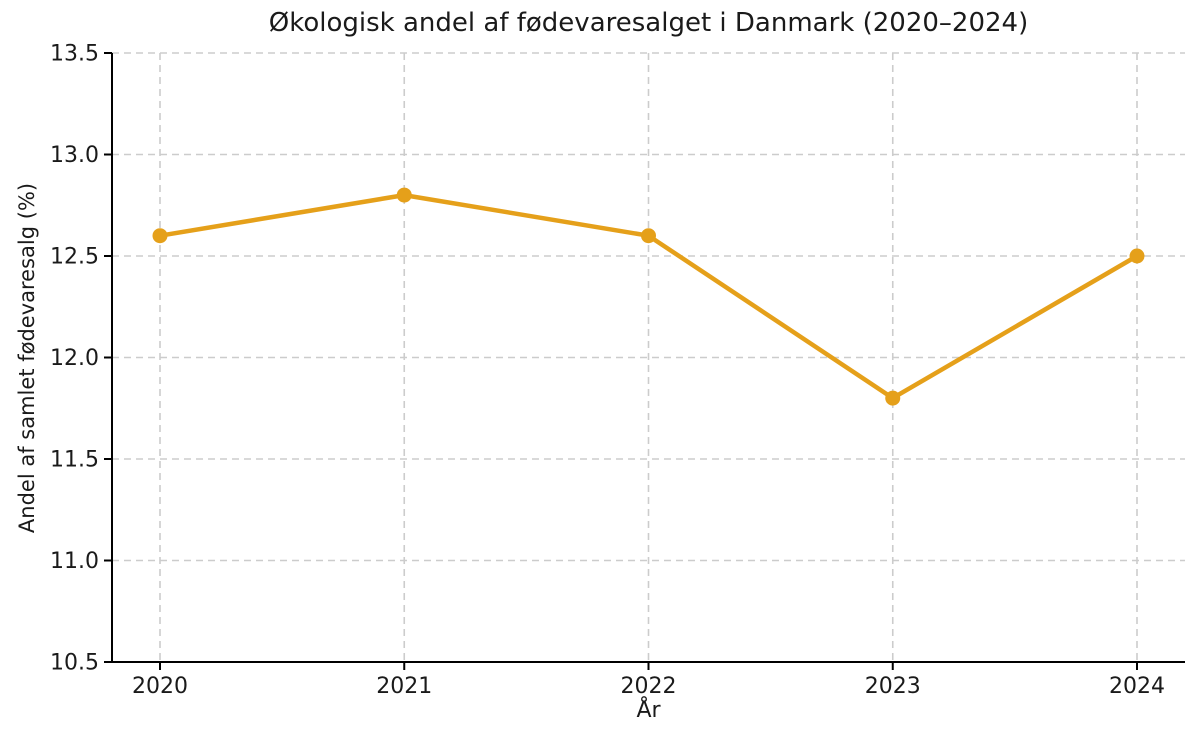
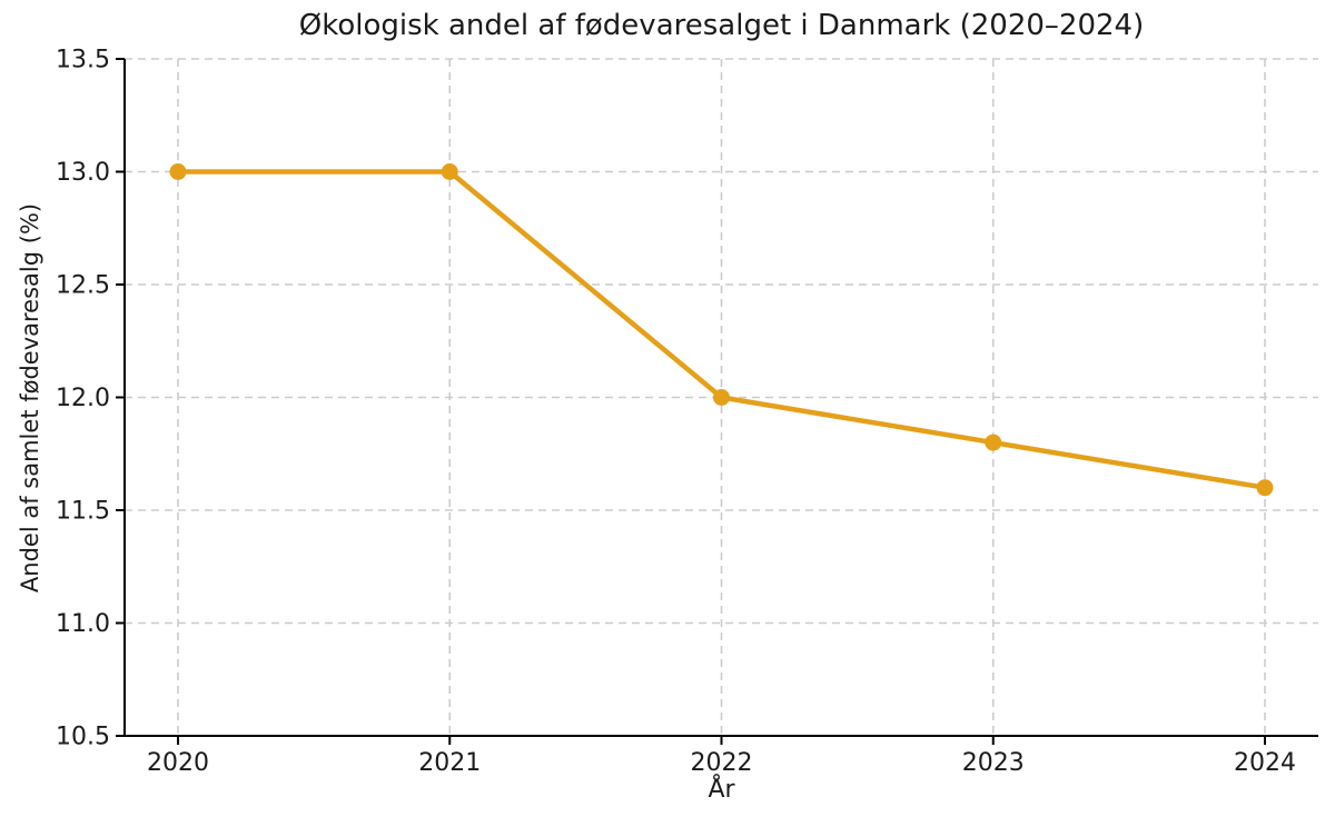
2020: 12.6 -> 13.0
2021: 12.8 -> 13.0
2022: 12.6 -> 12.0
2024: 12.5 -> 11.6
